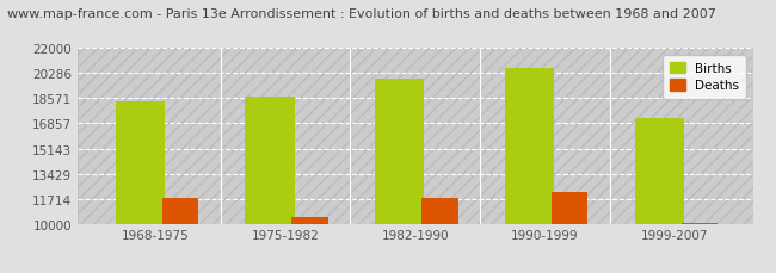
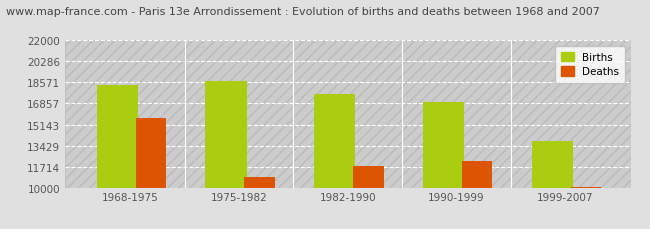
Deaths/1968-1975: 11800 -> 15700
Deaths/1975-1982: 10400 -> 10900
Births/1982-1990: 19900 -> 17600
Births/1990-1999: 20600 -> 17000
Births/1999-2007: 17200 -> 13800
